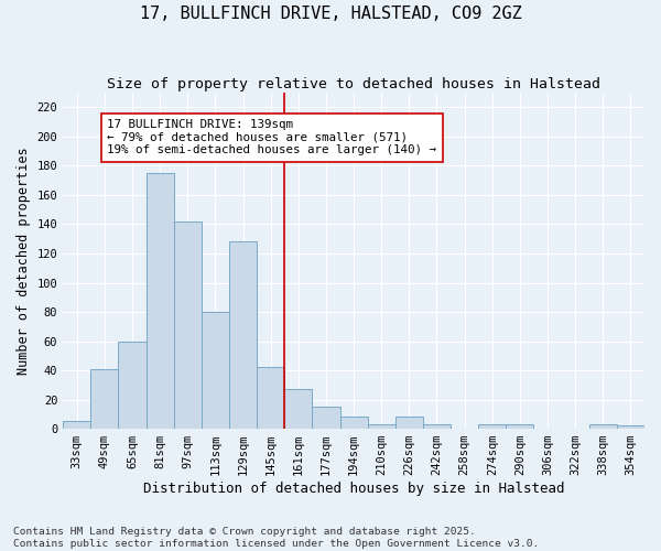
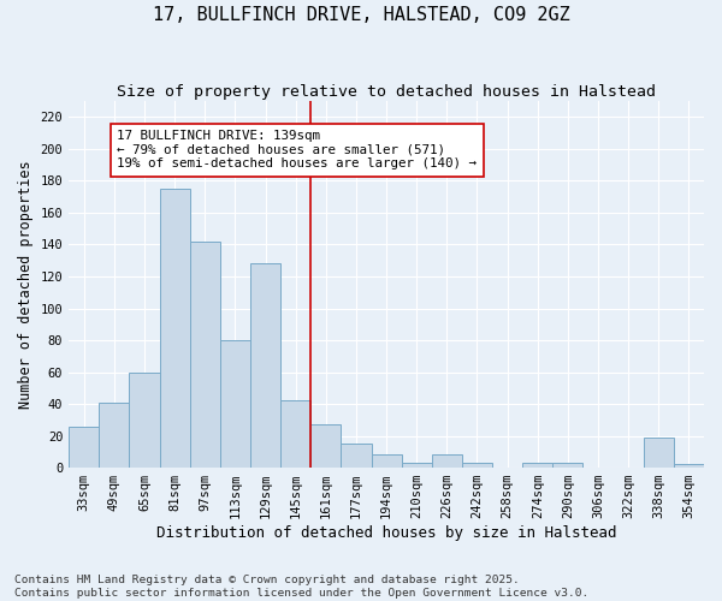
33sqm: 5 -> 26
338sqm: 3 -> 19
